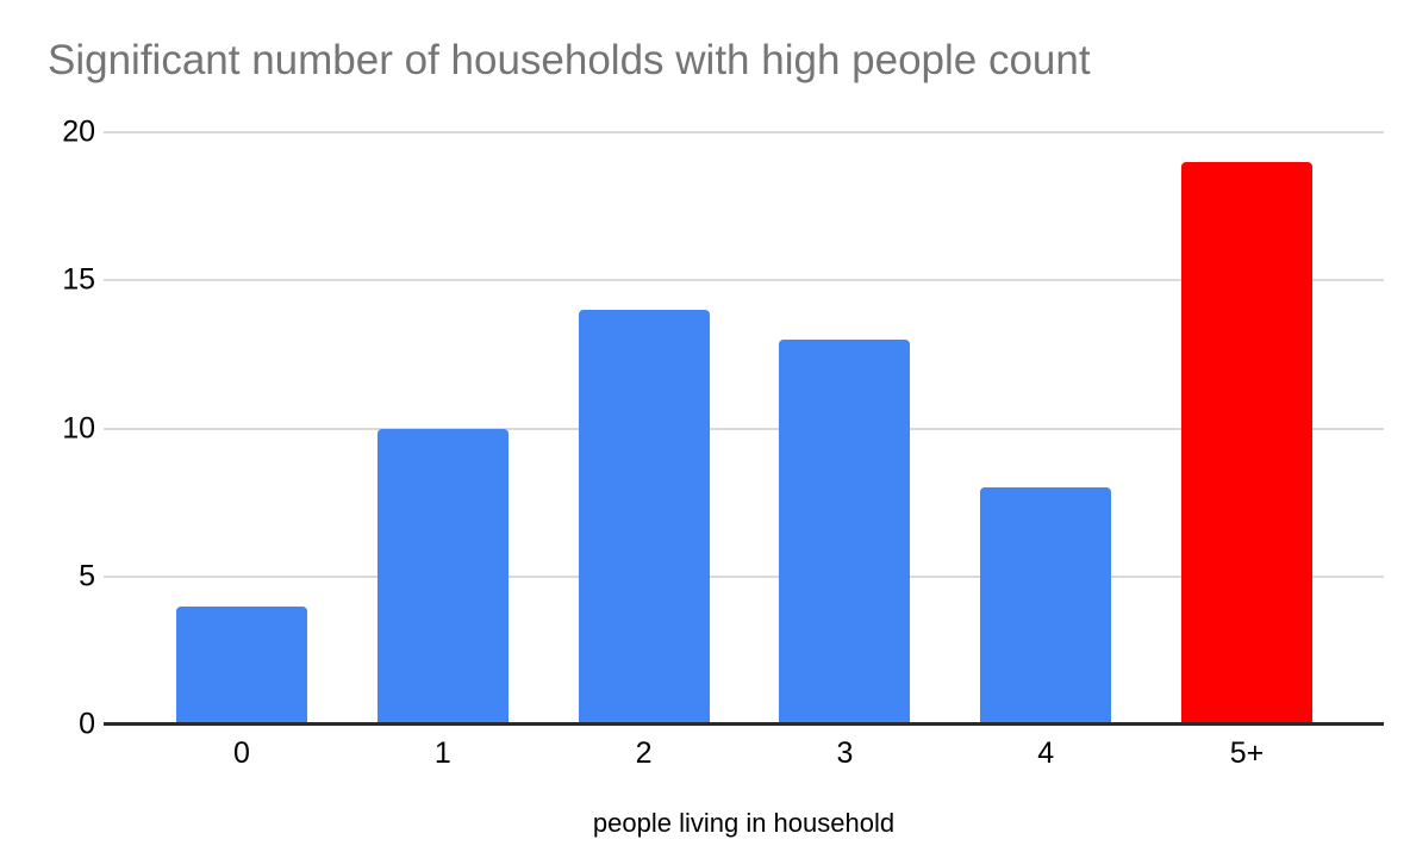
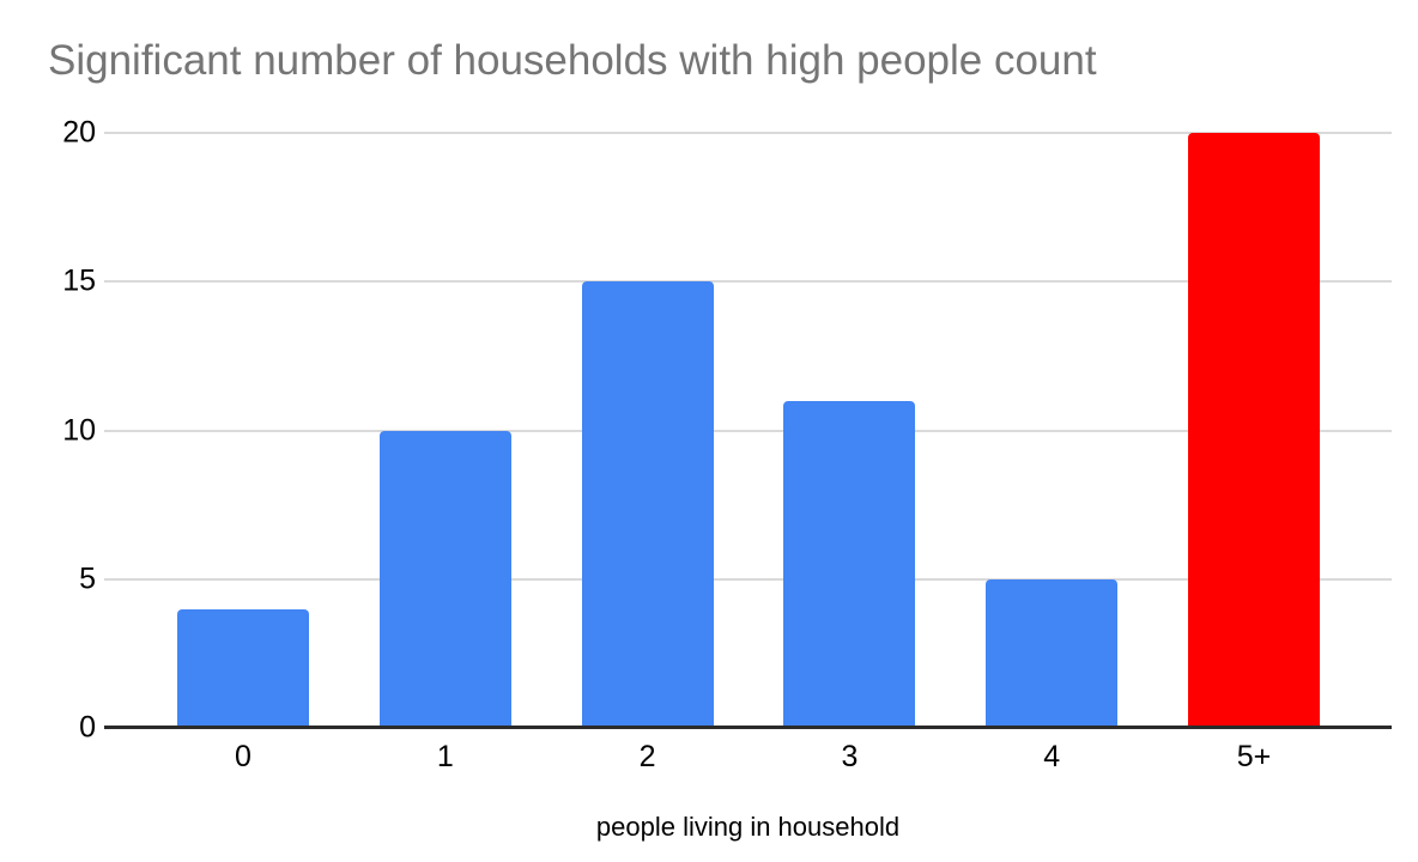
2: 14 -> 15
3: 13 -> 11
4: 8 -> 5
5+: 19 -> 20
